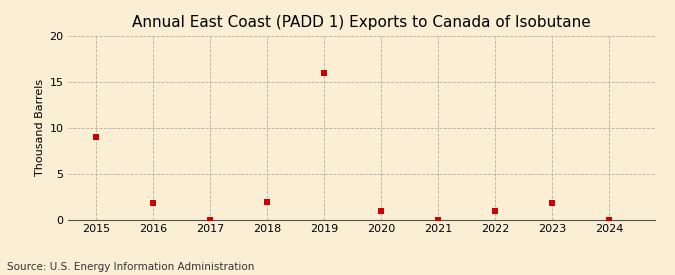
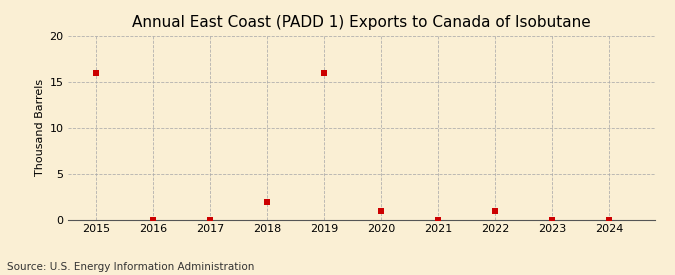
2015: 9.0 -> 16.0
2016: 1.8 -> 0.1
2023: 1.8 -> 0.1
